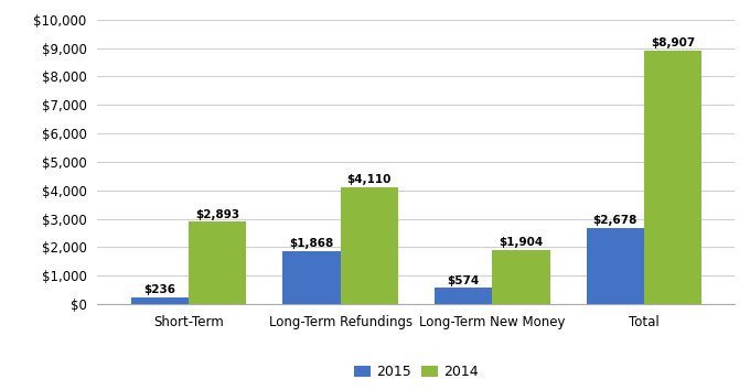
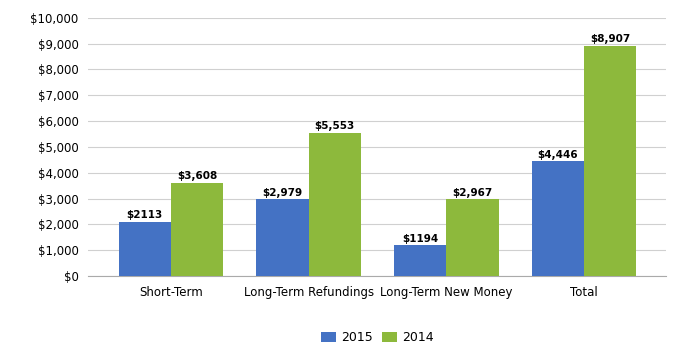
2015/Short-Term: $236 -> $2113
2014/Short-Term: $2,893 -> $3,608
2015/Long-Term Refundings: $1,868 -> $2,979
2014/Long-Term Refundings: $4,110 -> $5,553
2015/Long-Term New Money: $574 -> $1194
2014/Long-Term New Money: $1,904 -> $2,967
2015/Total: $2,678 -> $4,446
